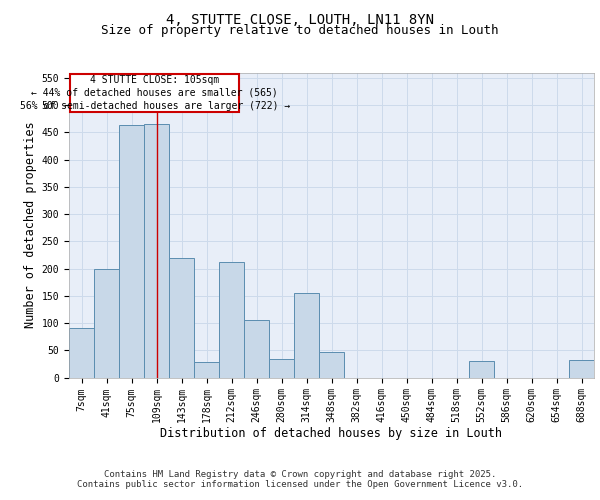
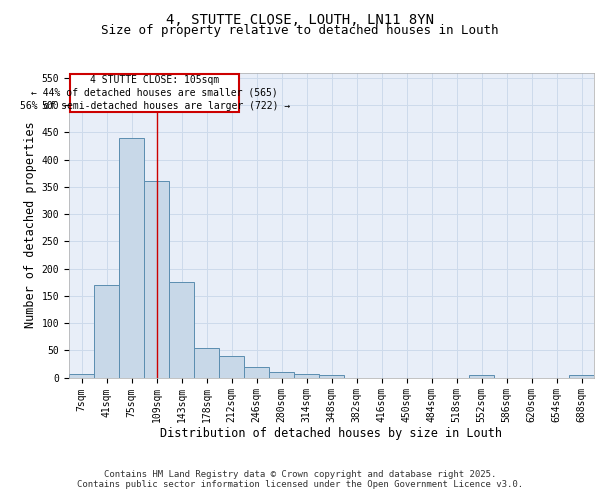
7sqm: 90 -> 7
41sqm: 200 -> 170
75sqm: 464 -> 440
109sqm: 466 -> 360
143sqm: 220 -> 175
178sqm: 28 -> 55
212sqm: 212 -> 40
246sqm: 106 -> 20
280sqm: 34 -> 10
314sqm: 156 -> 7
348sqm: 46 -> 5
552sqm: 30 -> 5
688sqm: 32 -> 5
